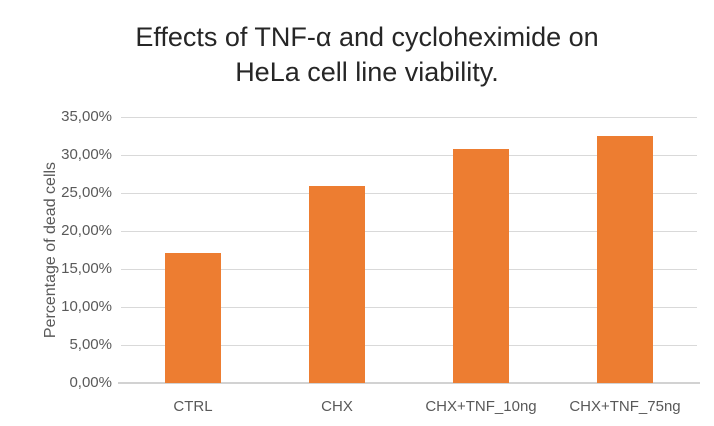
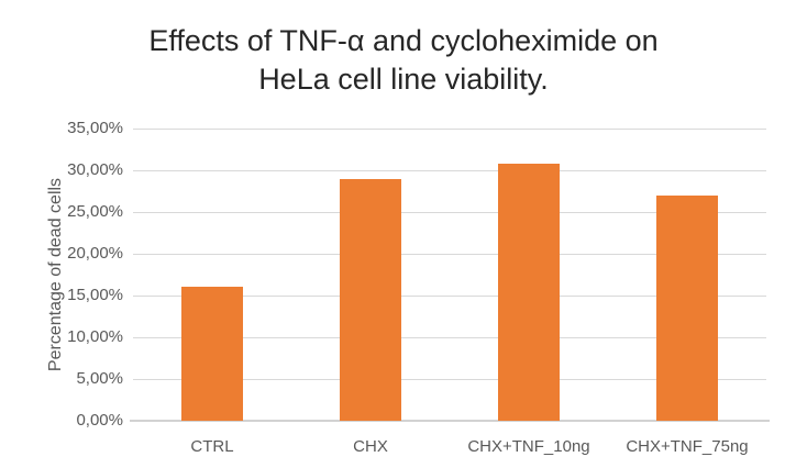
CTRL: 17% -> 16%
CHX: 26% -> 29%
CHX+TNF_75ng: 32% -> 27%
